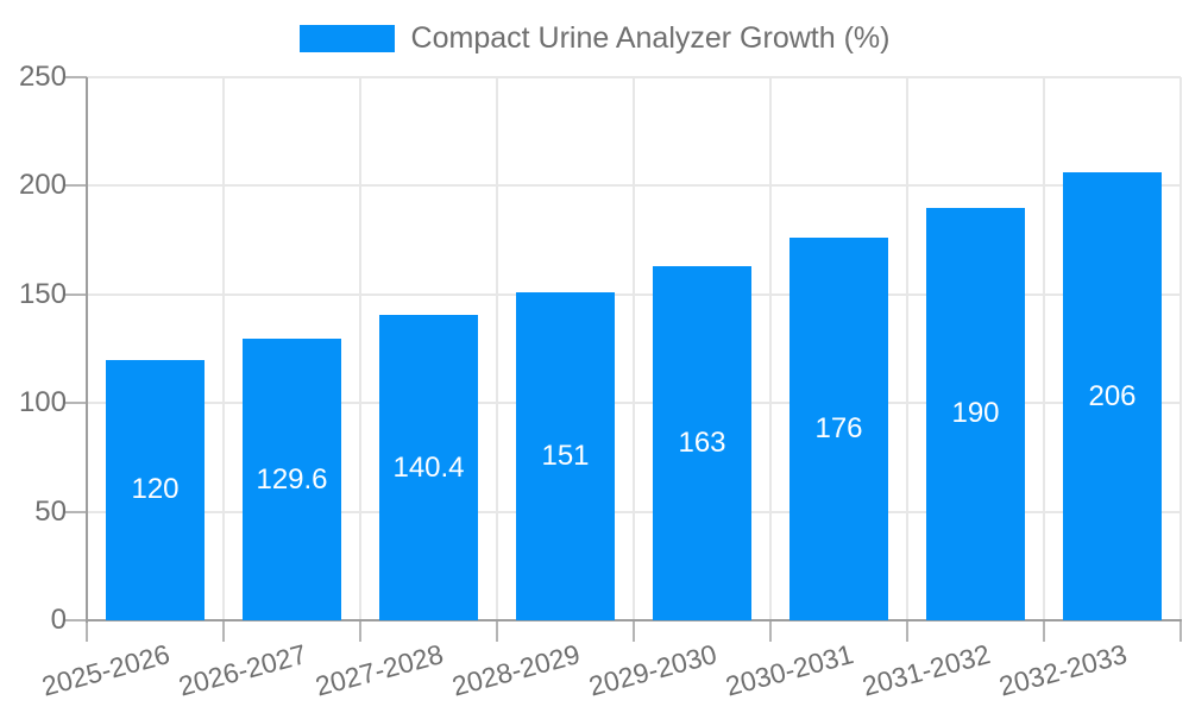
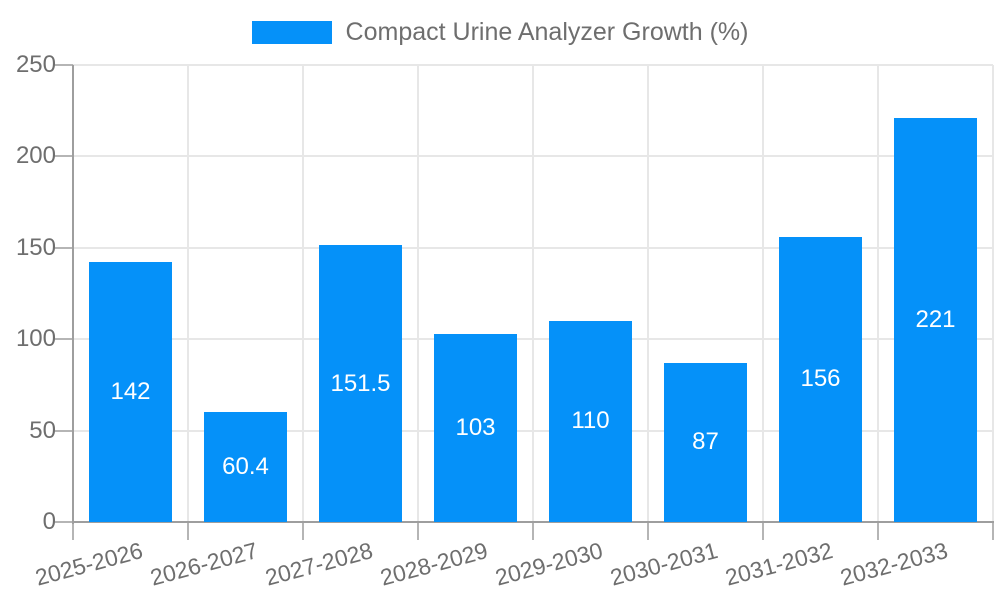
2025-2026: 120 -> 142
2026-2027: 129.6 -> 60.4
2027-2028: 140.4 -> 151.5
2028-2029: 151 -> 103
2029-2030: 163 -> 110
2030-2031: 176 -> 87
2031-2032: 190 -> 156
2032-2033: 206 -> 221
